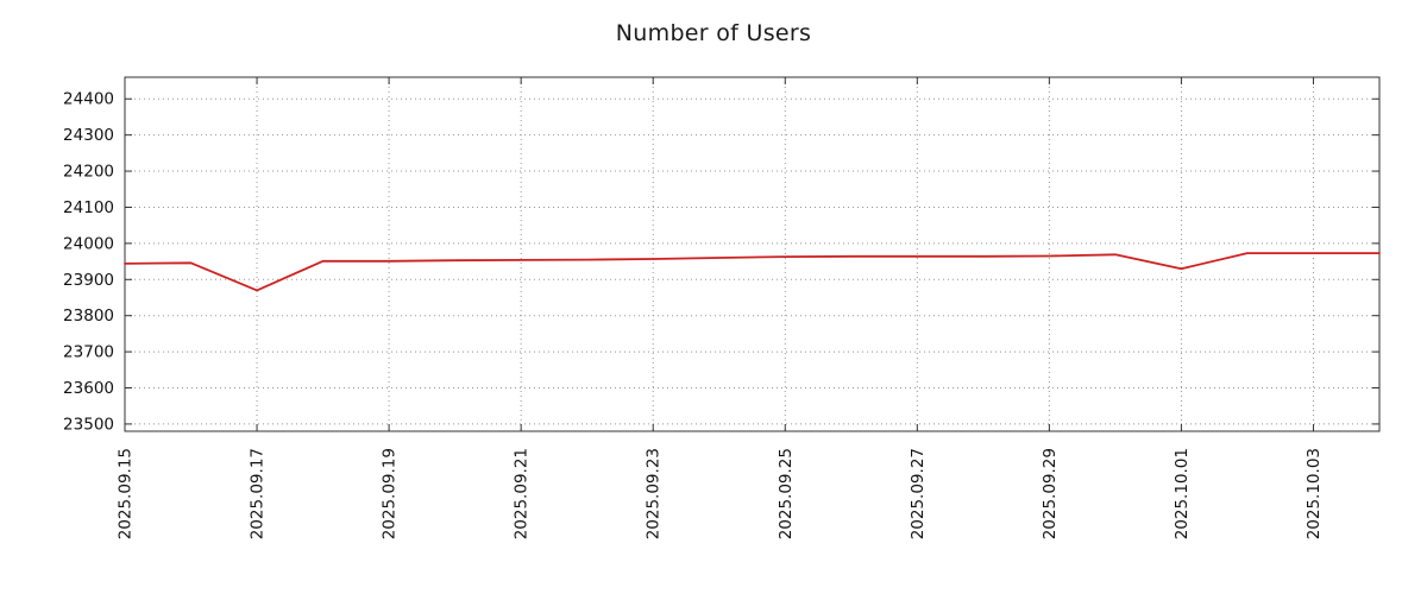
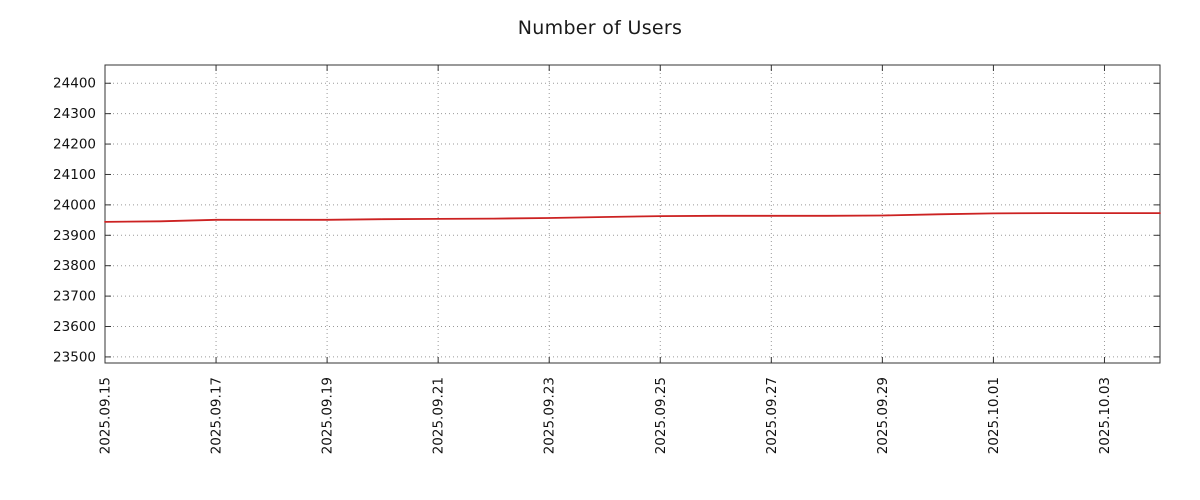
2025.09.17: 23870 -> 23950
2025.10.01: 23930 -> 23970
